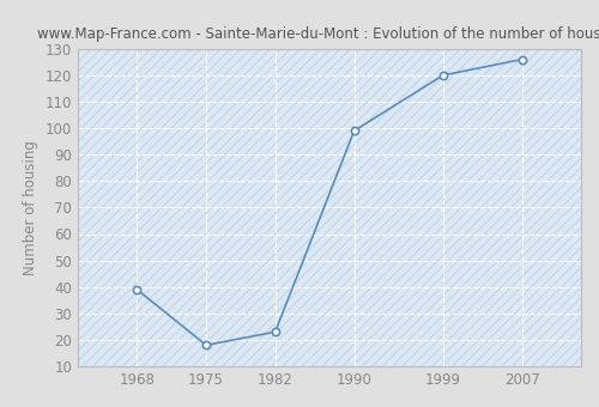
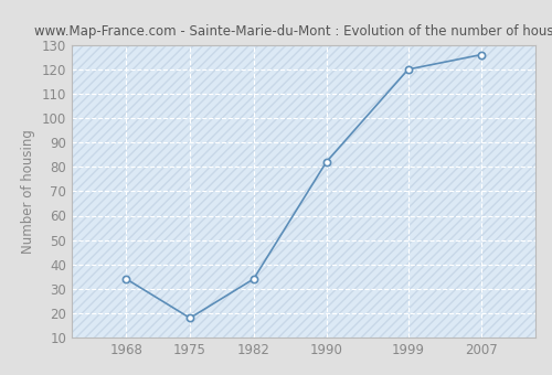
1968: 39 -> 34
1982: 23 -> 34
1990: 99 -> 82
